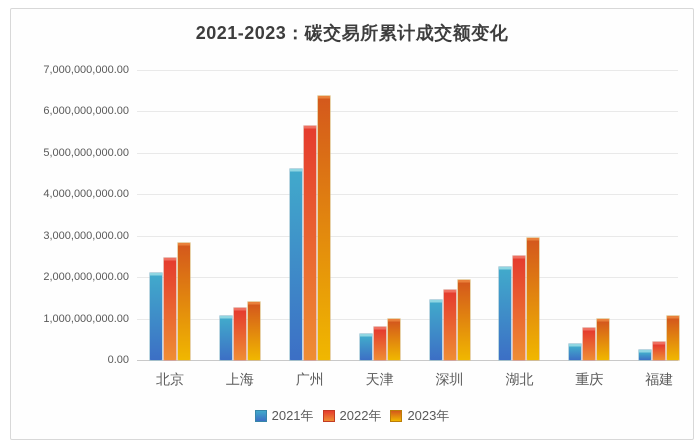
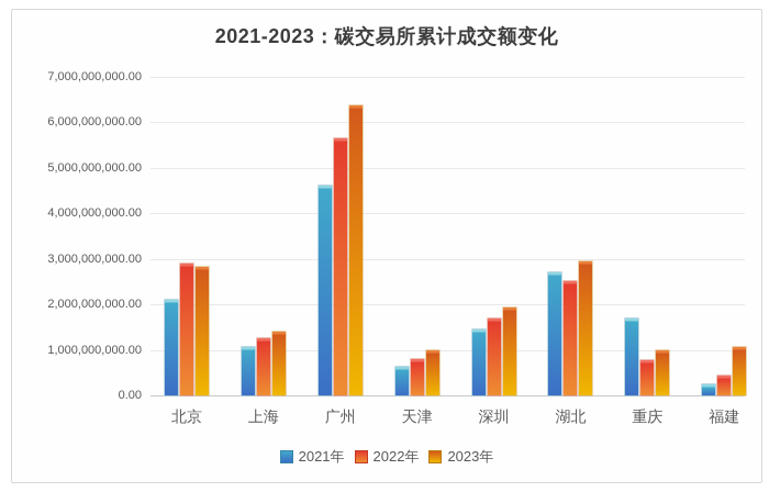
2022年/北京: 2400000000 -> 2900000000
2021年/湖北: 2200000000 -> 2700000000
2021年/重庆: 400000000 -> 1700000000
